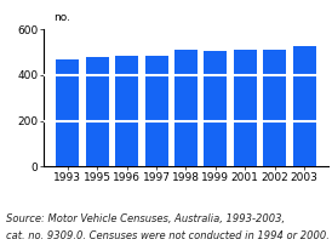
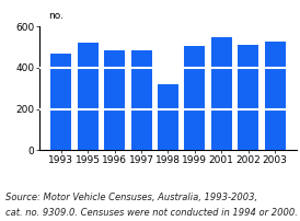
1995: 480 -> 520
1998: 510 -> 320
2001: 510 -> 550
